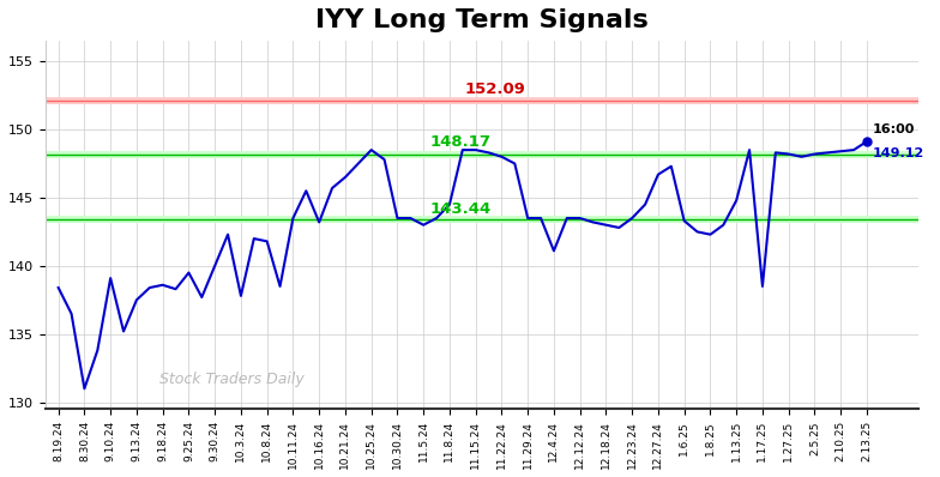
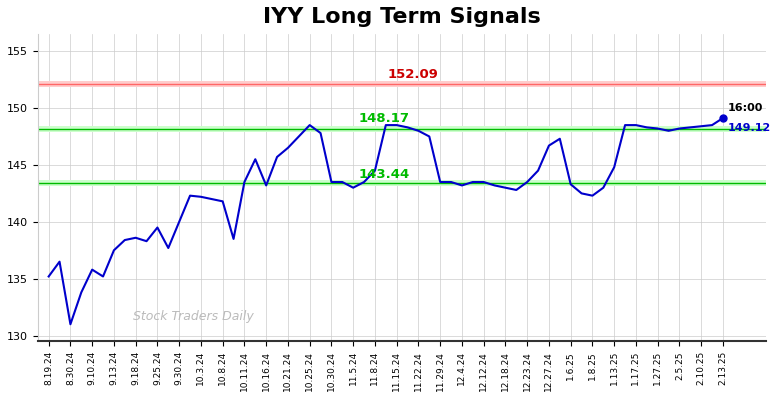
8.19.24: 138.4 -> 135.2
9.10.24: 139.1 -> 135.8
10.3.24: 137.8 -> 142.2
12.4.24: 141.1 -> 143.2
1.17.25: 138.5 -> 148.5
